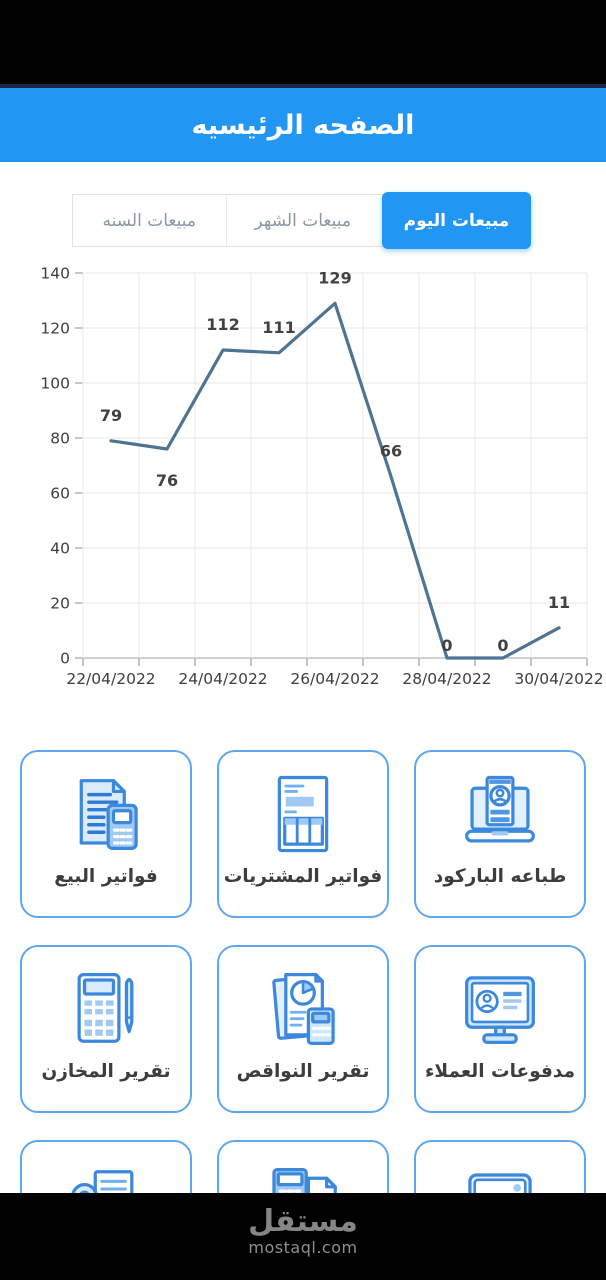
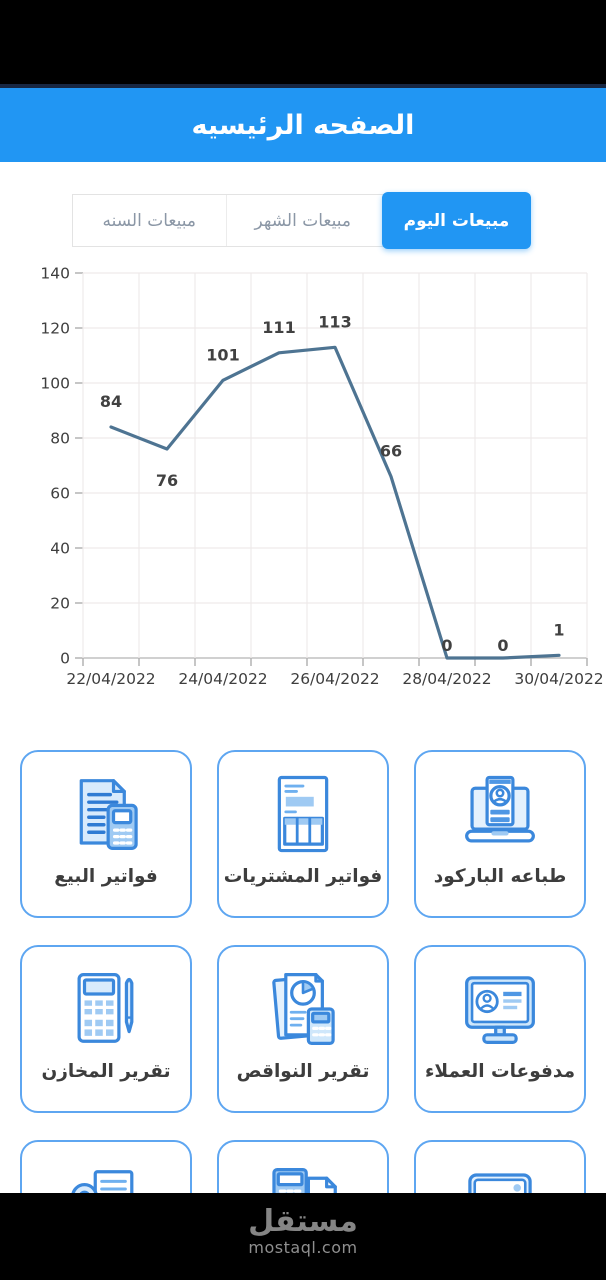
22/04/2022: 79 -> 84
24/04/2022: 112 -> 101
26/04/2022: 129 -> 113
30/04/2022: 11 -> 1
